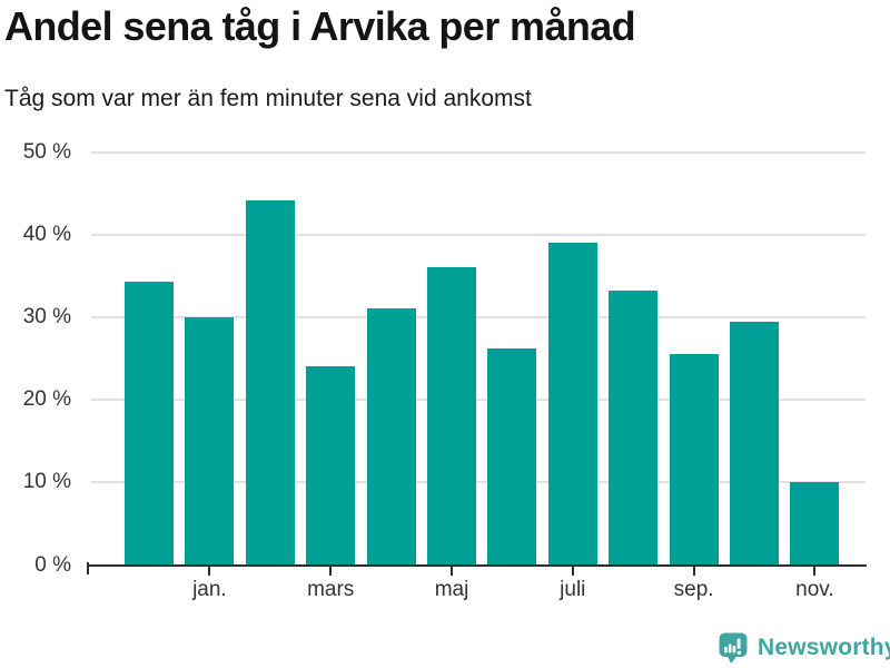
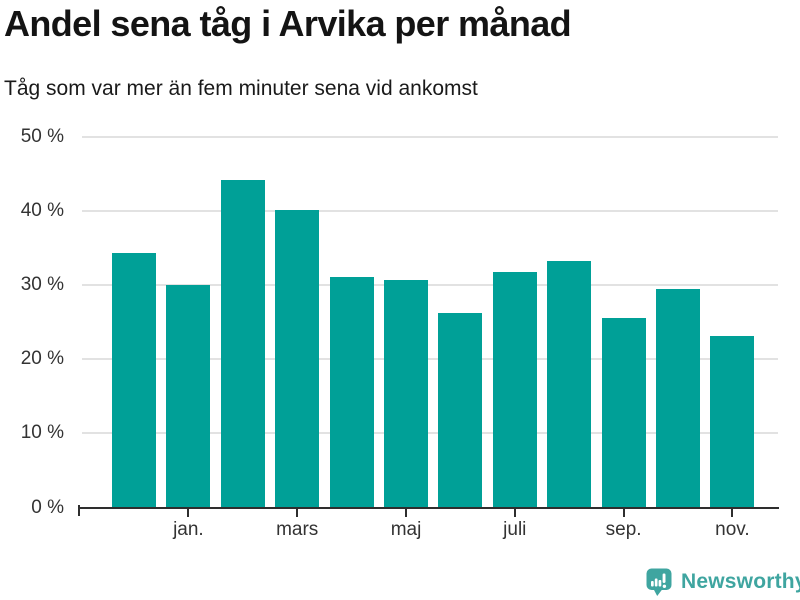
mars: 24% -> 40%
maj: 36% -> 31%
juli: 39% -> 32%
nov.: 10% -> 23%
